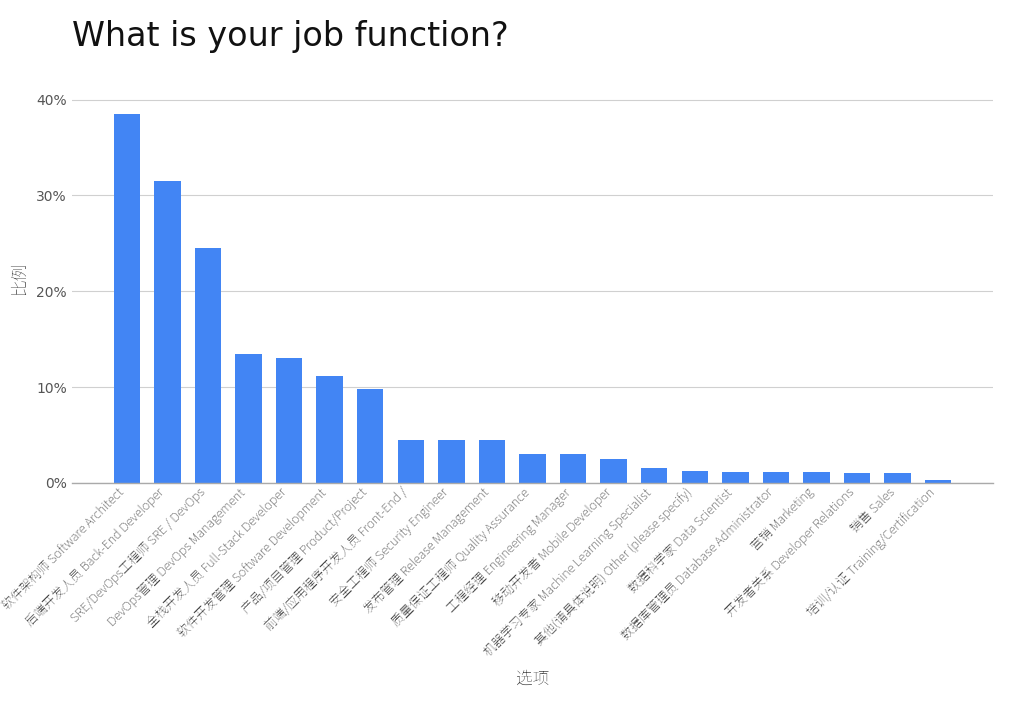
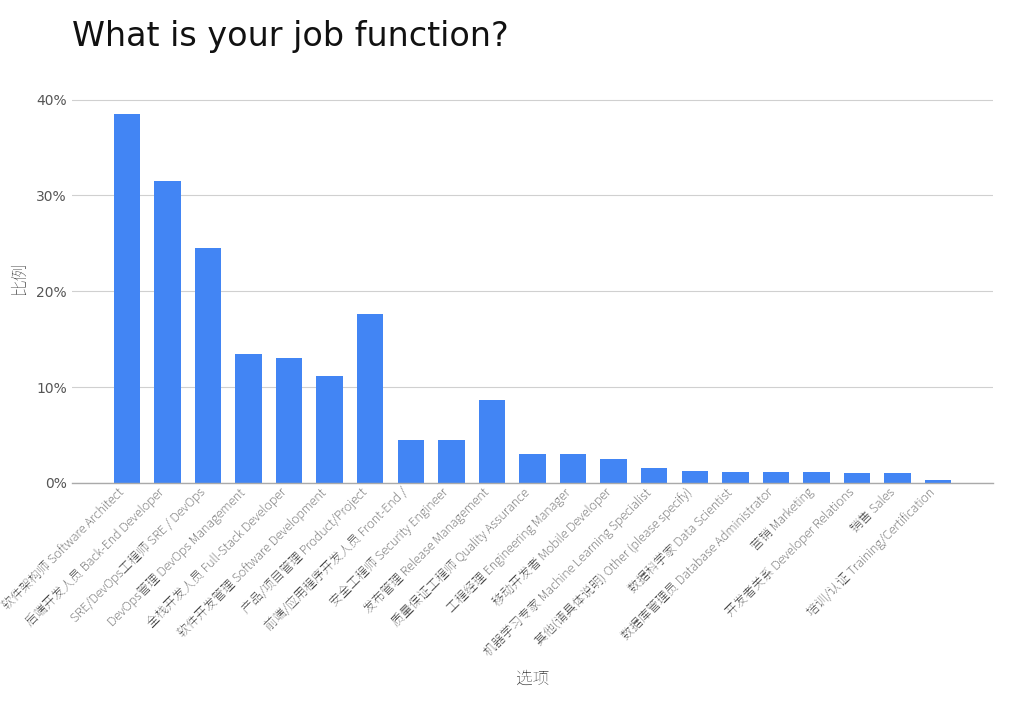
产品/项目管理 Product/Project: 9.8% -> 17.6%
发布管理 Release Management: 4.5% -> 8.6%
